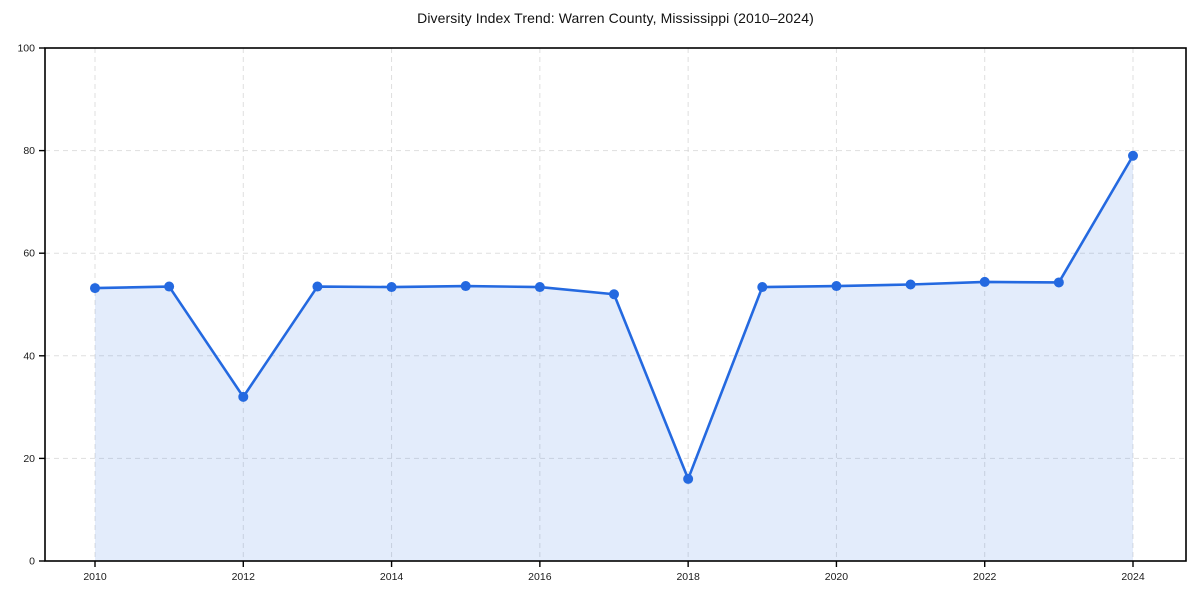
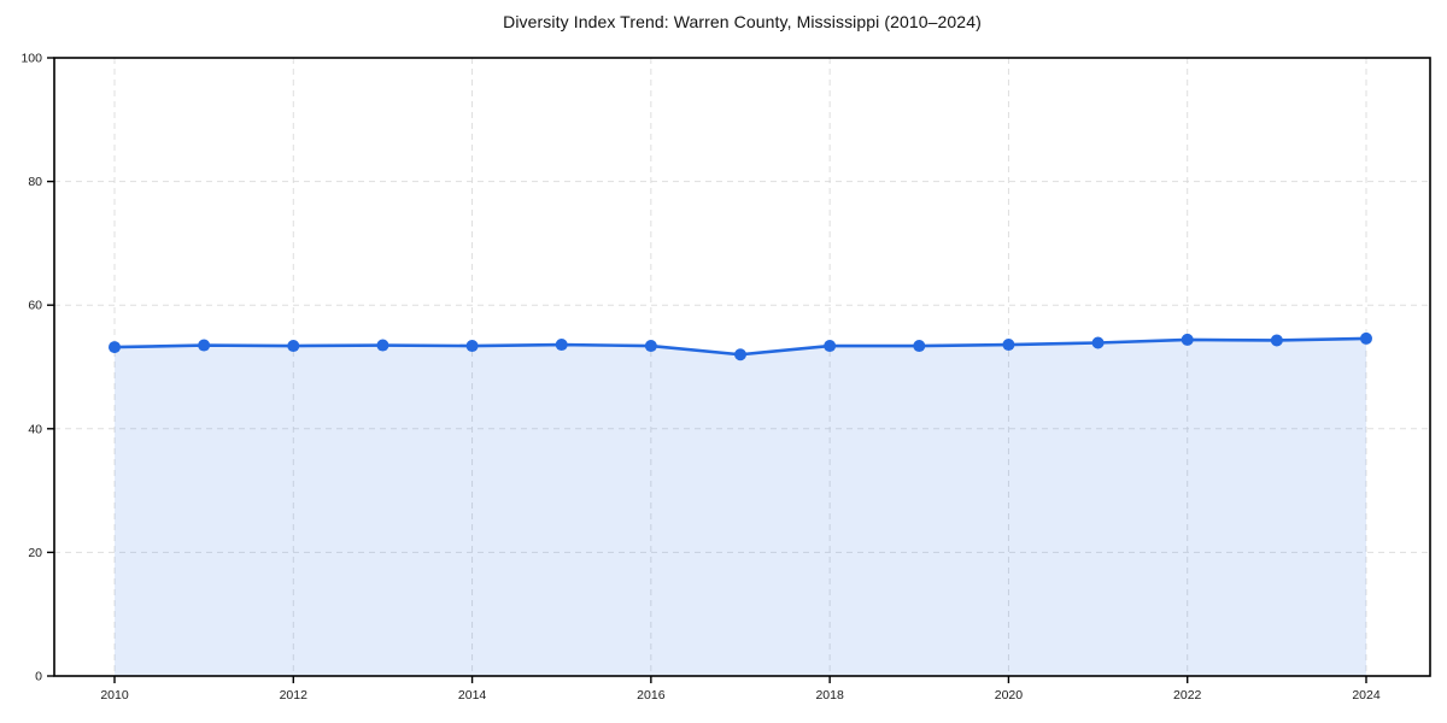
2012: 32 -> 53
2018: 16 -> 53
2024: 79 -> 55
